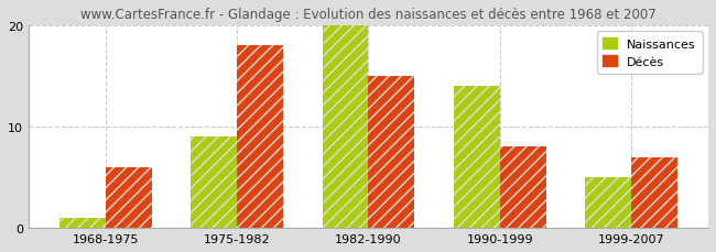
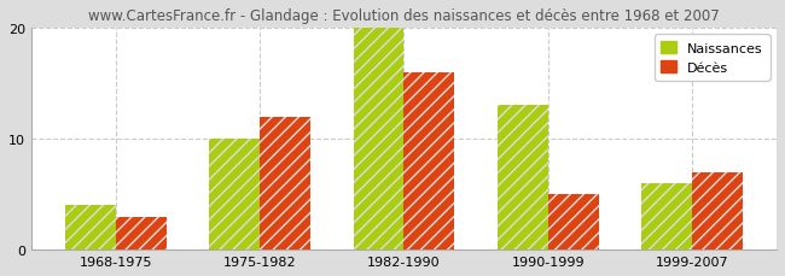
Naissances/1968-1975: 1 -> 4
Décès/1968-1975: 6 -> 3
Naissances/1975-1982: 9 -> 10
Décès/1975-1982: 18 -> 12
Décès/1982-1990: 15 -> 16
Naissances/1990-1999: 14 -> 13
Décès/1990-1999: 8 -> 5
Naissances/1999-2007: 5 -> 6
